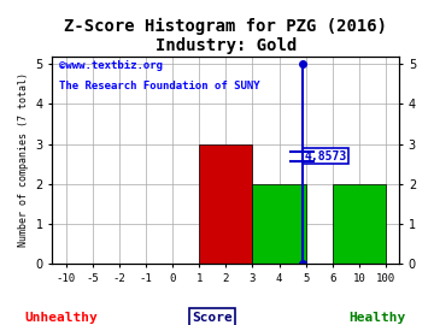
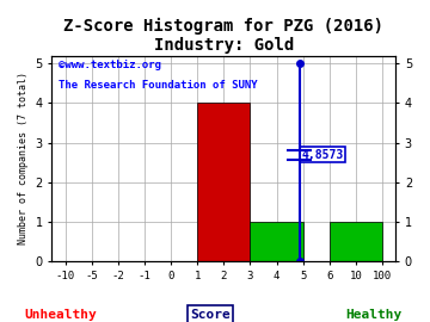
2: 3 -> 4
4: 2 -> 1
10: 2 -> 1
